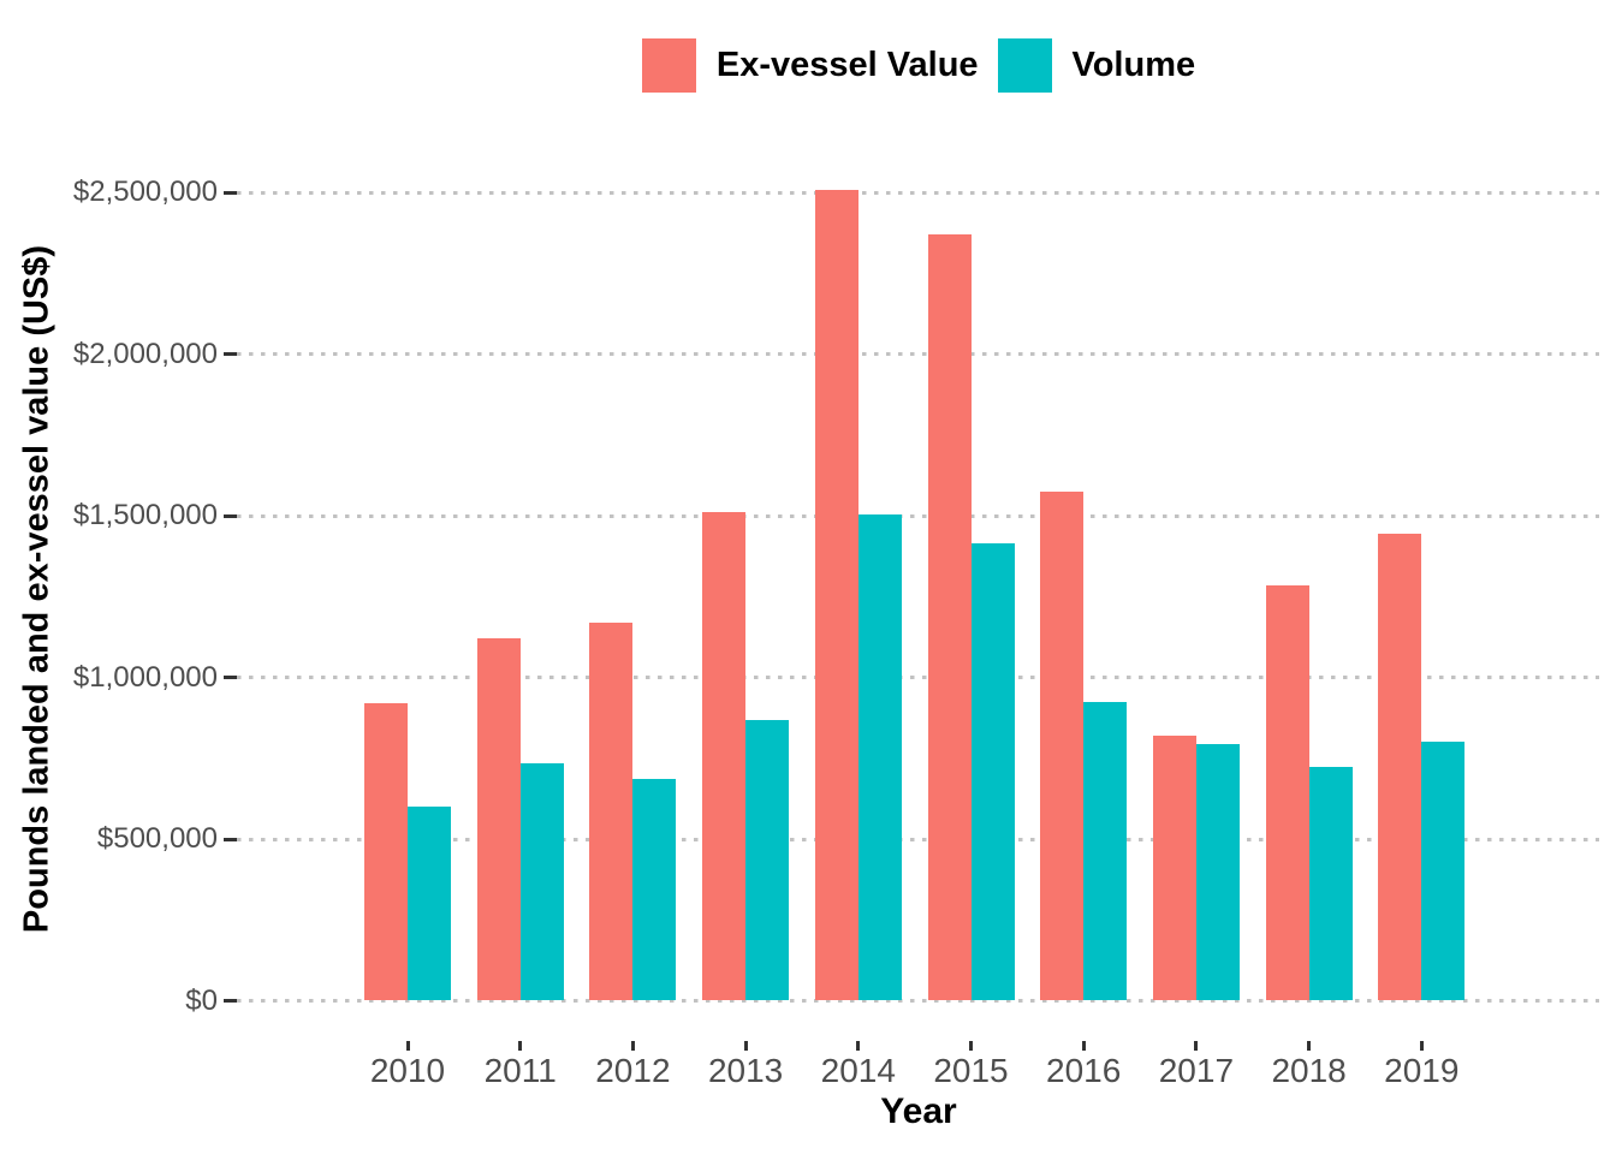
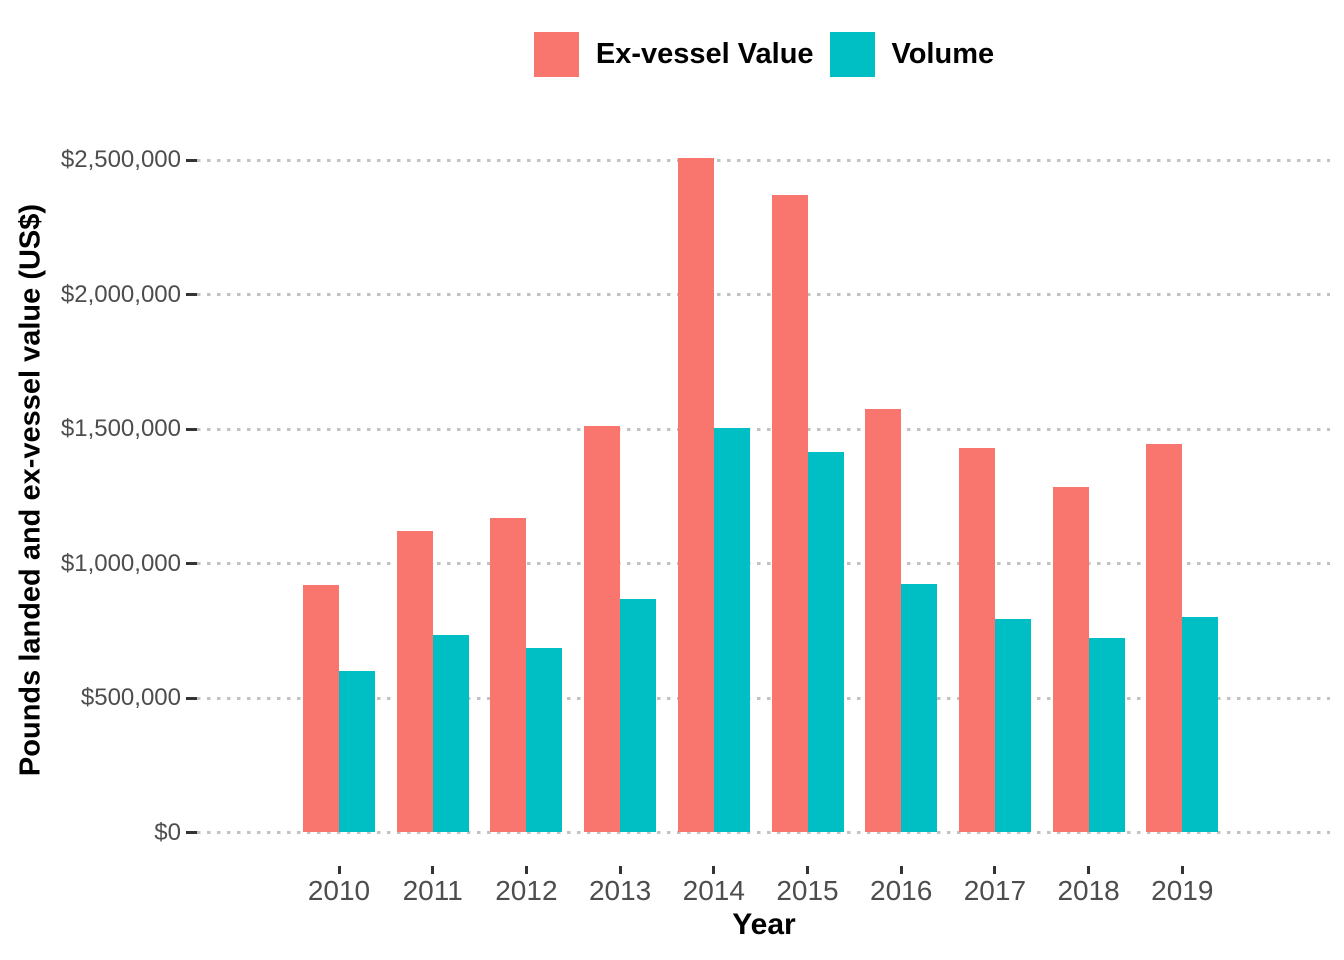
Ex-vessel Value/2017: $820000 -> $1430000
